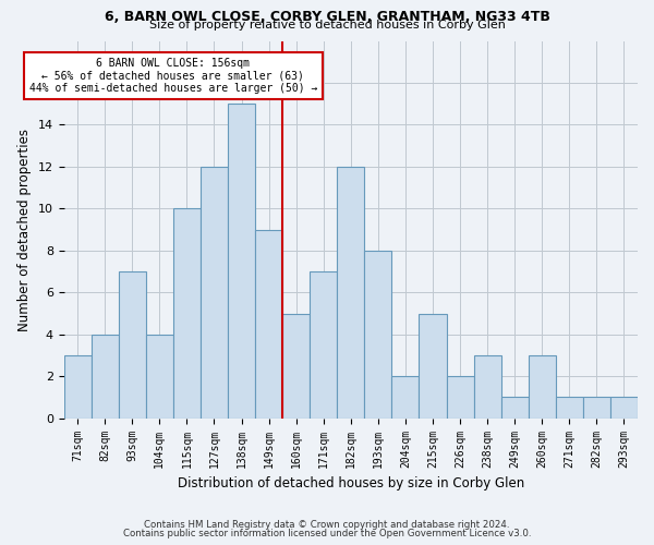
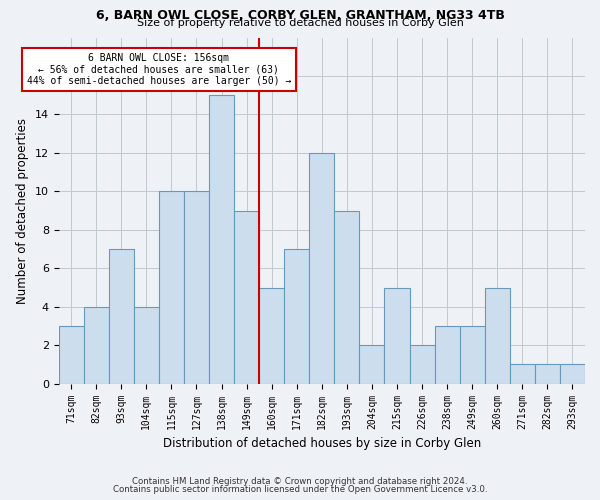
127sqm: 12 -> 10
193sqm: 8 -> 9
249sqm: 1 -> 3
260sqm: 3 -> 5
